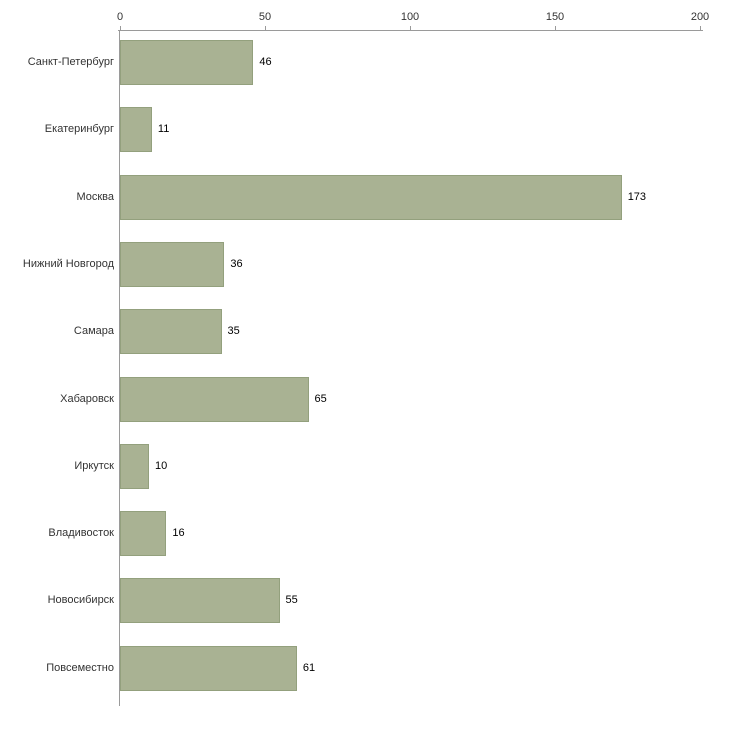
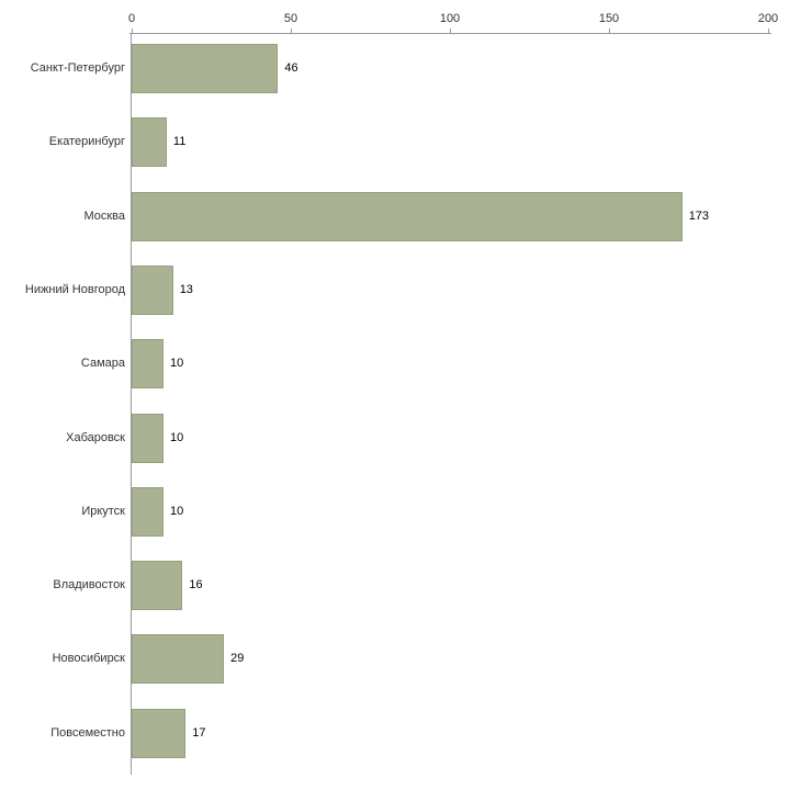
Нижний Новгород: 36 -> 13
Самара: 35 -> 10
Хабаровск: 65 -> 10
Новосибирск: 55 -> 29
Повсеместно: 61 -> 17
